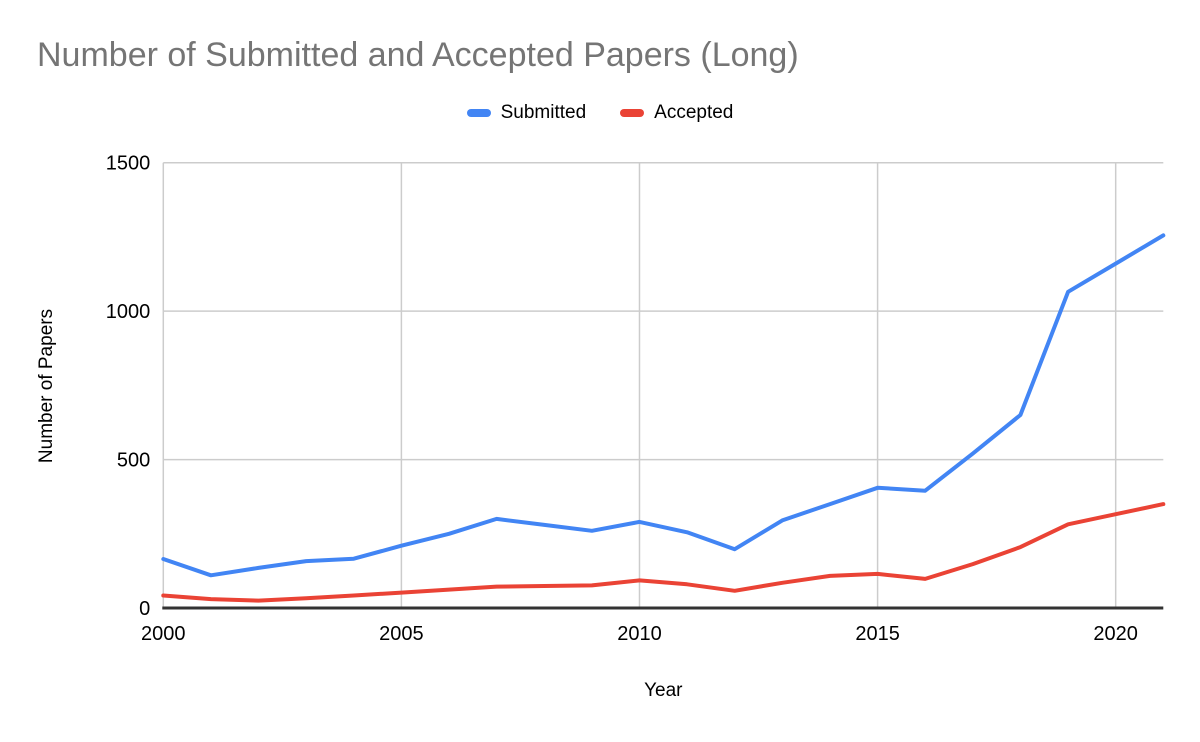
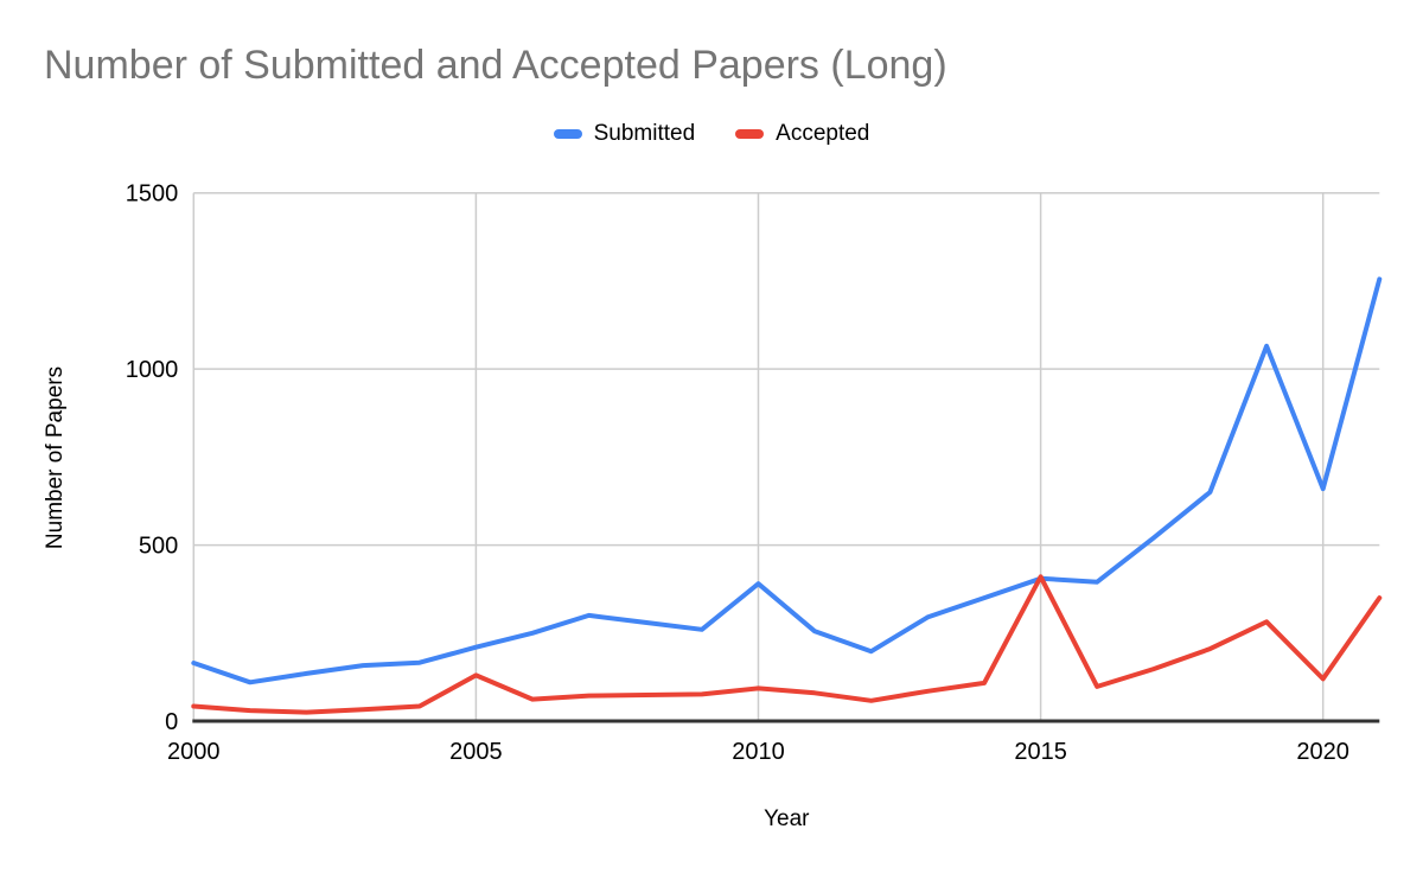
Accepted/2005: 50 -> 130
Submitted/2010: 290 -> 390
Accepted/2015: 120 -> 410
Submitted/2020: 1160 -> 660
Accepted/2020: 320 -> 120
